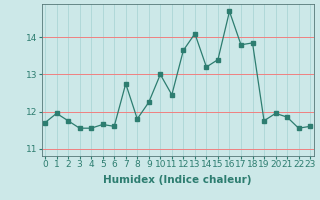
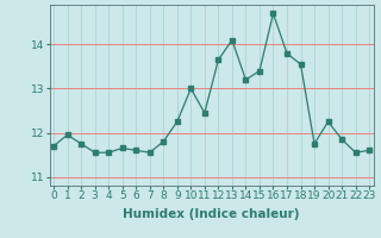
7: 12.75 -> 11.55
18: 13.85 -> 13.55
20: 11.95 -> 12.25
